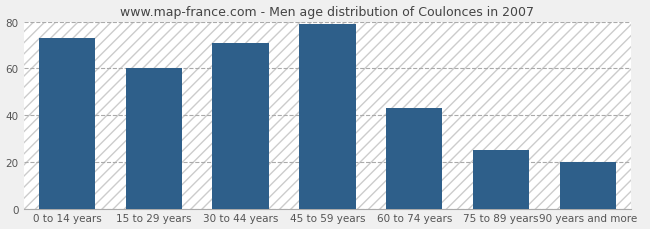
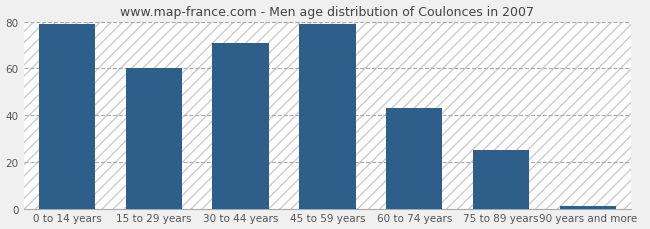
0 to 14 years: 73 -> 79
90 years and more: 20 -> 1
